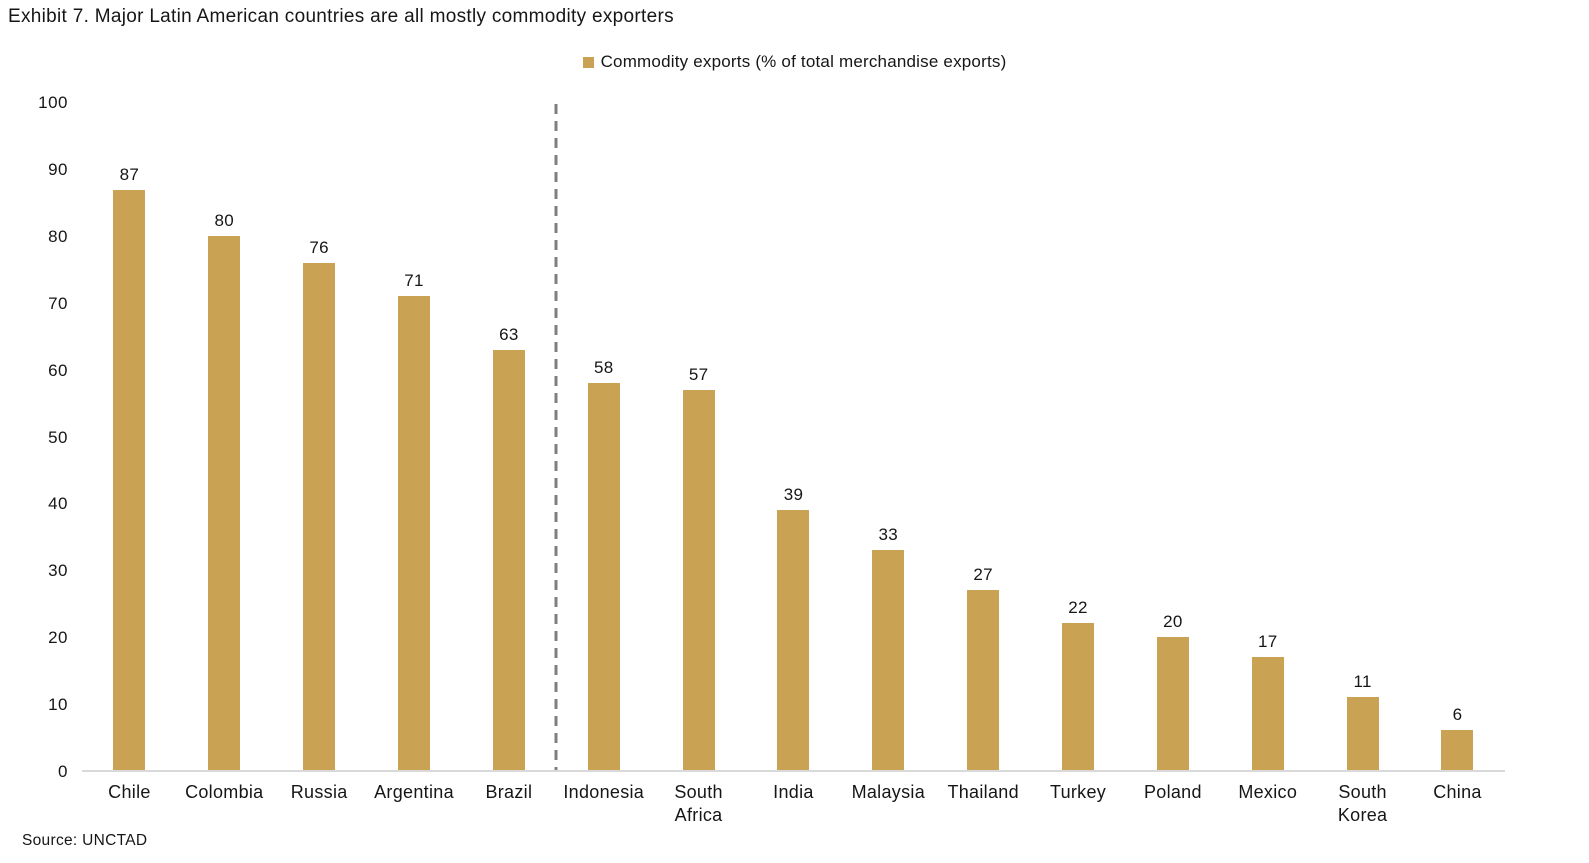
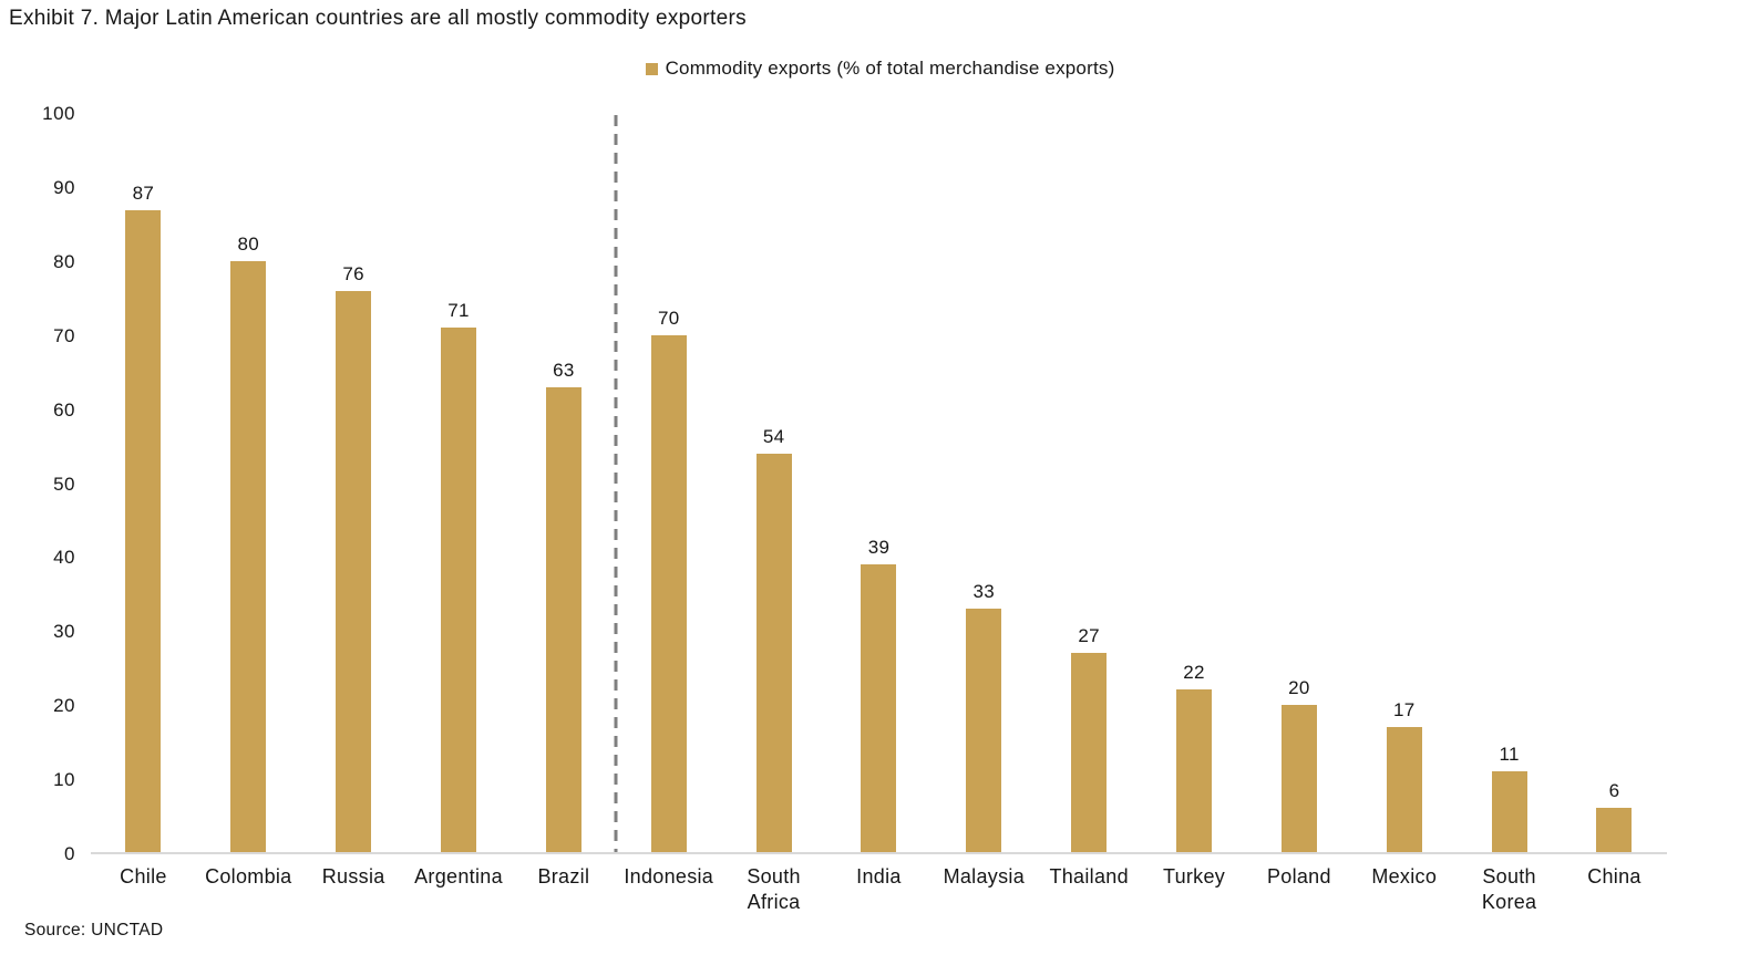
Indonesia: 58 -> 70
South Africa: 57 -> 54
